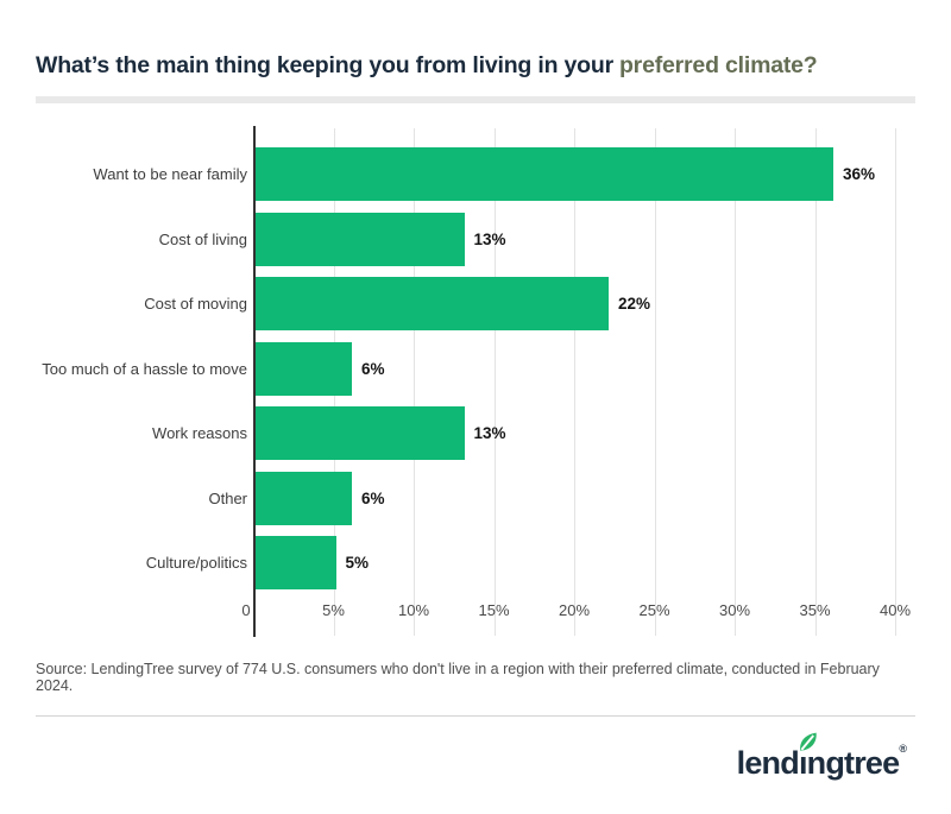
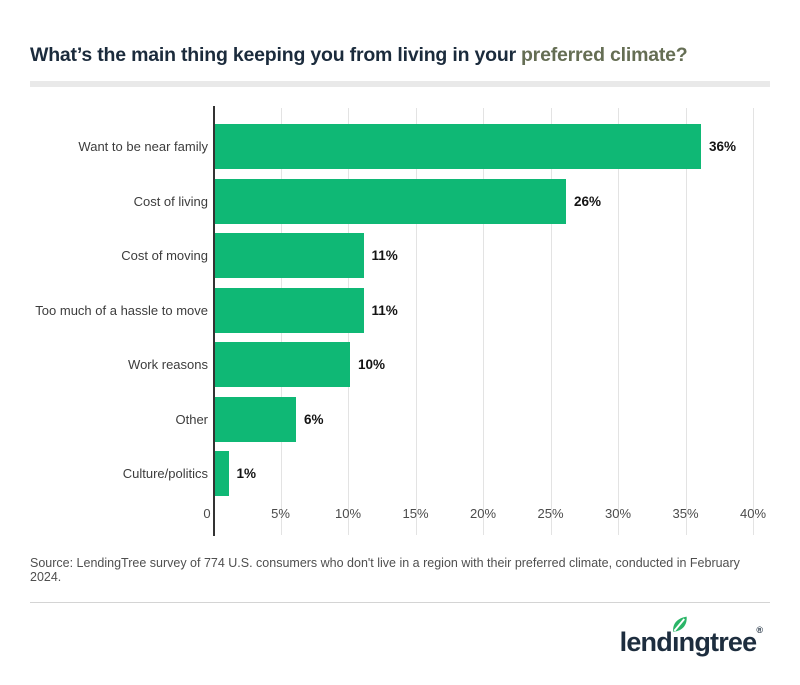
Cost of living: 13% -> 26%
Cost of moving: 22% -> 11%
Too much of a hassle to move: 6% -> 11%
Work reasons: 13% -> 10%
Culture/politics: 5% -> 1%
